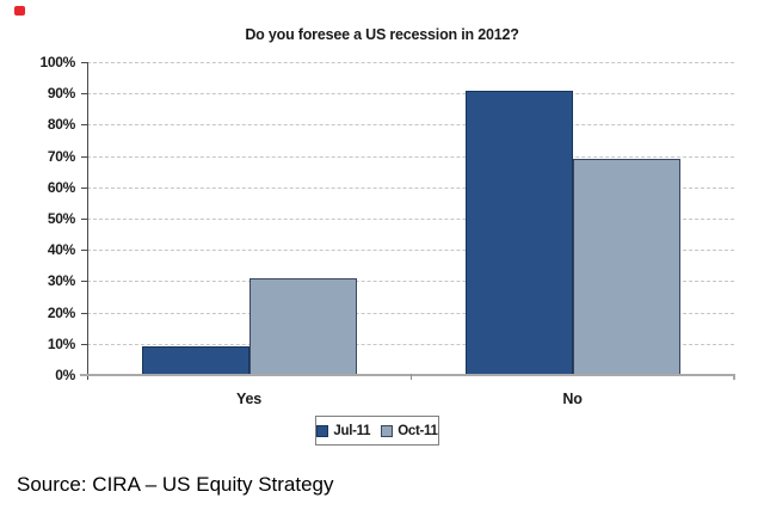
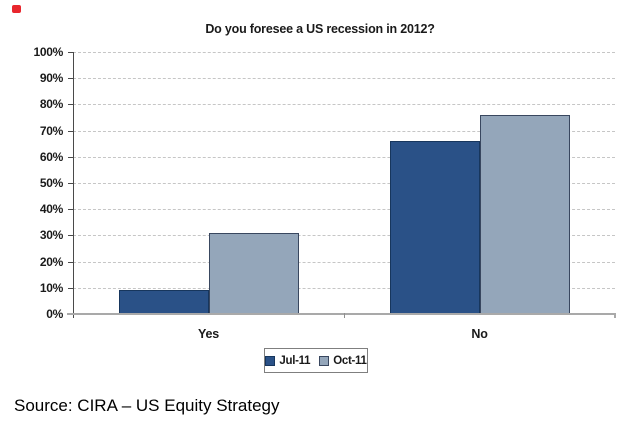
Jul-11/No: 91% -> 66%
Oct-11/No: 69% -> 76%
